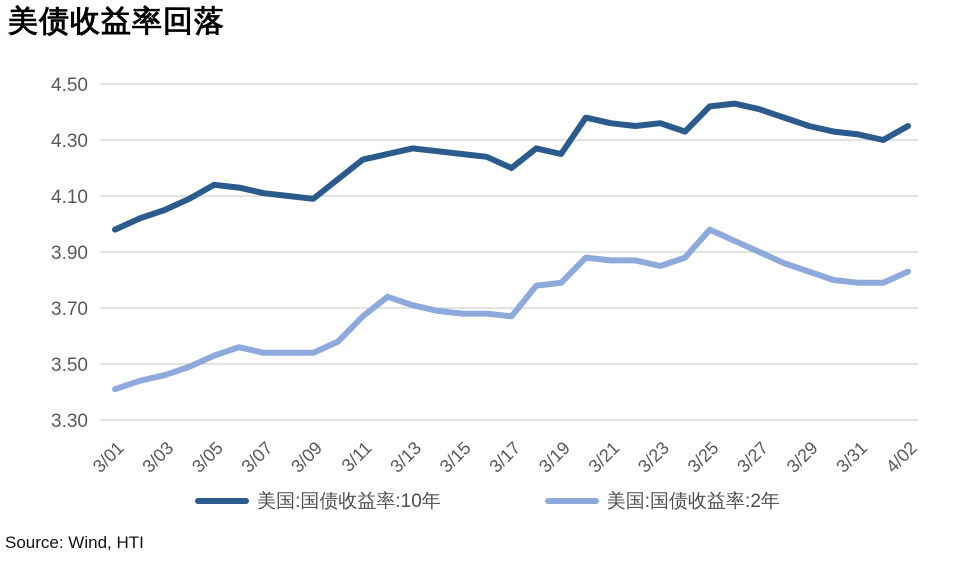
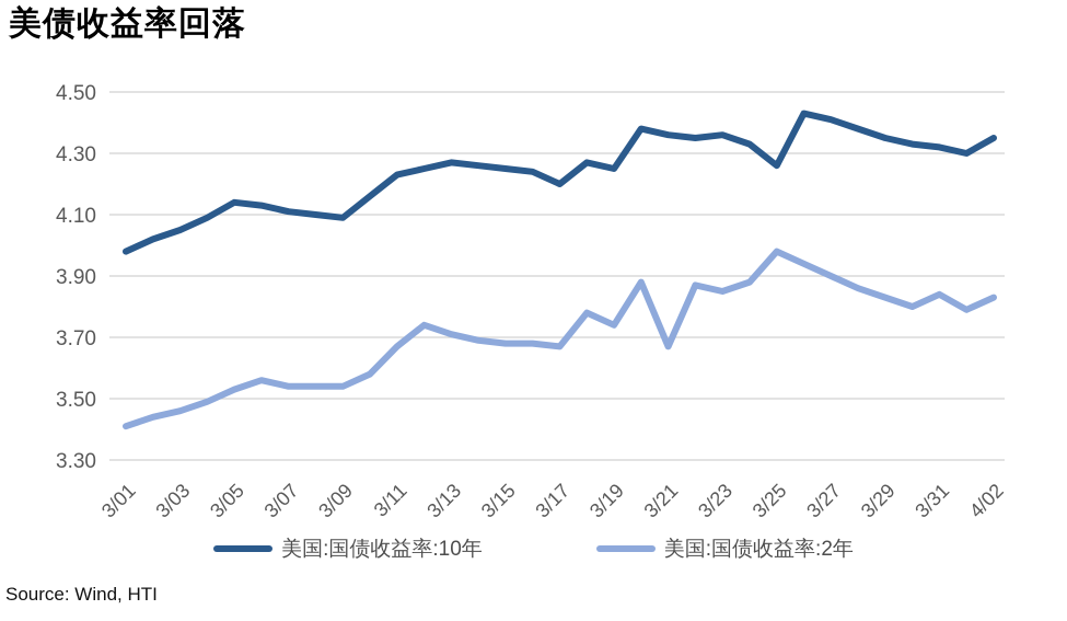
美国:国债收益率:2年/3/19: 3.79 -> 3.74
美国:国债收益率:2年/3/21: 3.87 -> 3.67
美国:国债收益率:10年/3/25: 4.42 -> 4.26
美国:国债收益率:2年/3/31: 3.79 -> 3.84
